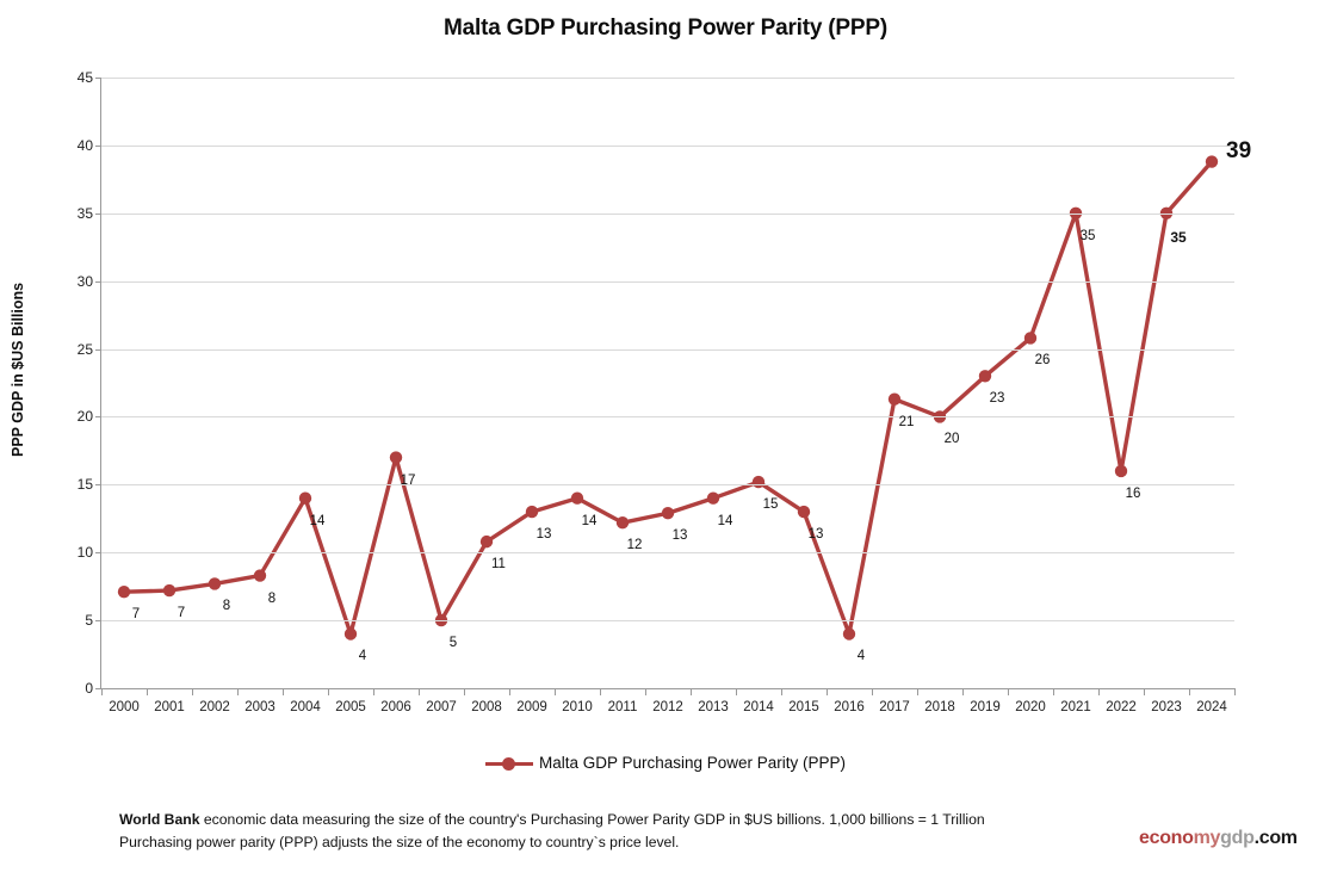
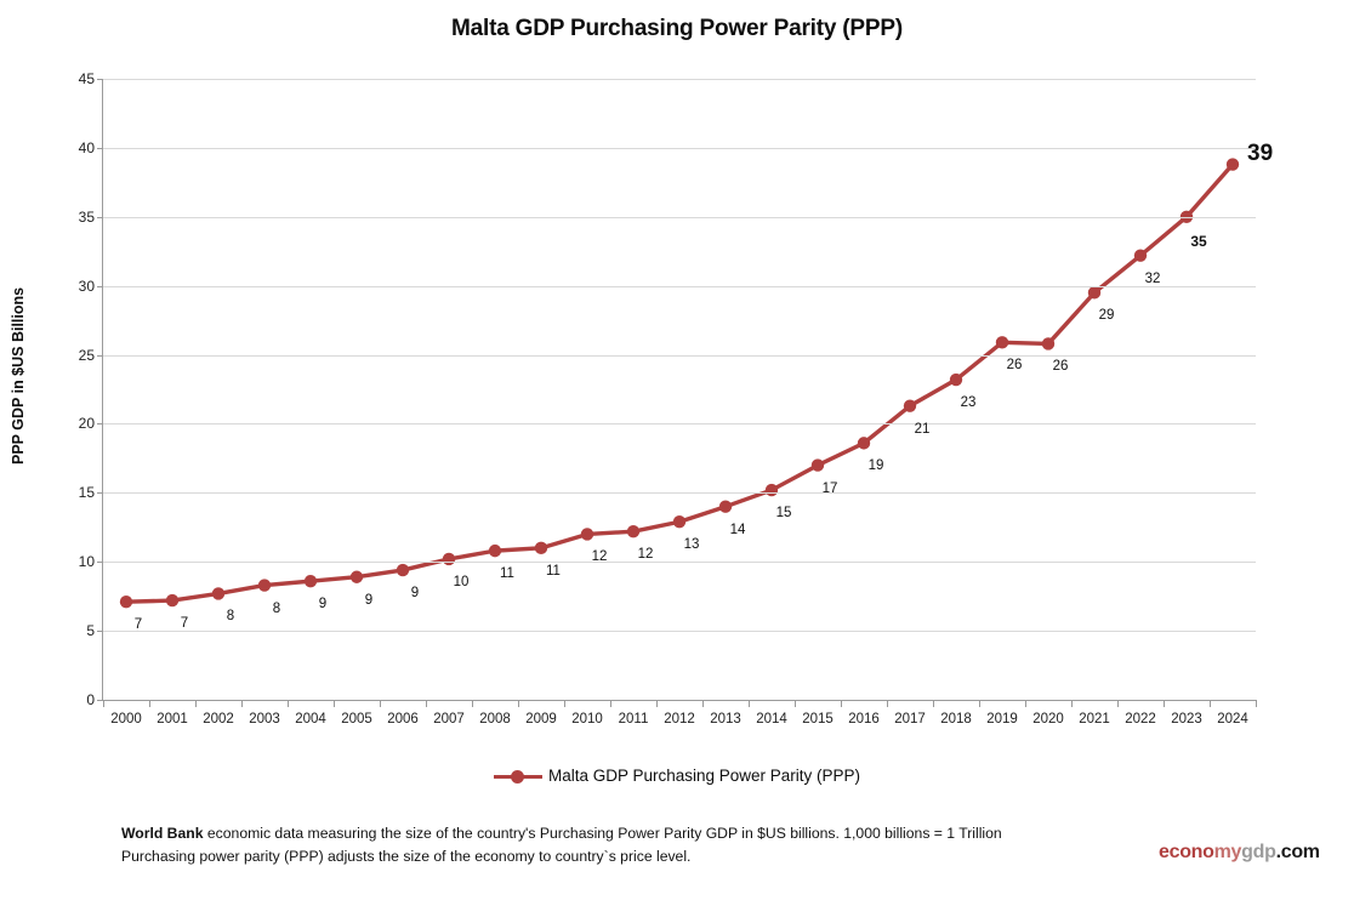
2004: 14 -> 9
2005: 4 -> 9
2006: 17 -> 9
2007: 5 -> 10
2009: 13 -> 11
2010: 14 -> 12
2015: 13 -> 17
2016: 4 -> 19
2018: 20 -> 23
2019: 23 -> 26
2021: 35 -> 29
2022: 16 -> 32
